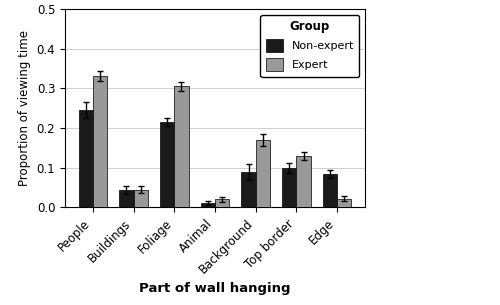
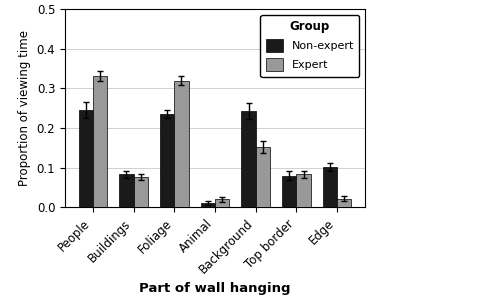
Non-expert/Buildings: 0.045 -> 0.083
Expert/Buildings: 0.045 -> 0.077
Non-expert/Foliage: 0.215 -> 0.235
Expert/Foliage: 0.305 -> 0.320
Non-expert/Background: 0.090 -> 0.243
Expert/Background: 0.170 -> 0.152
Non-expert/Top border: 0.100 -> 0.080
Expert/Top border: 0.130 -> 0.083
Non-expert/Edge: 0.085 -> 0.101
